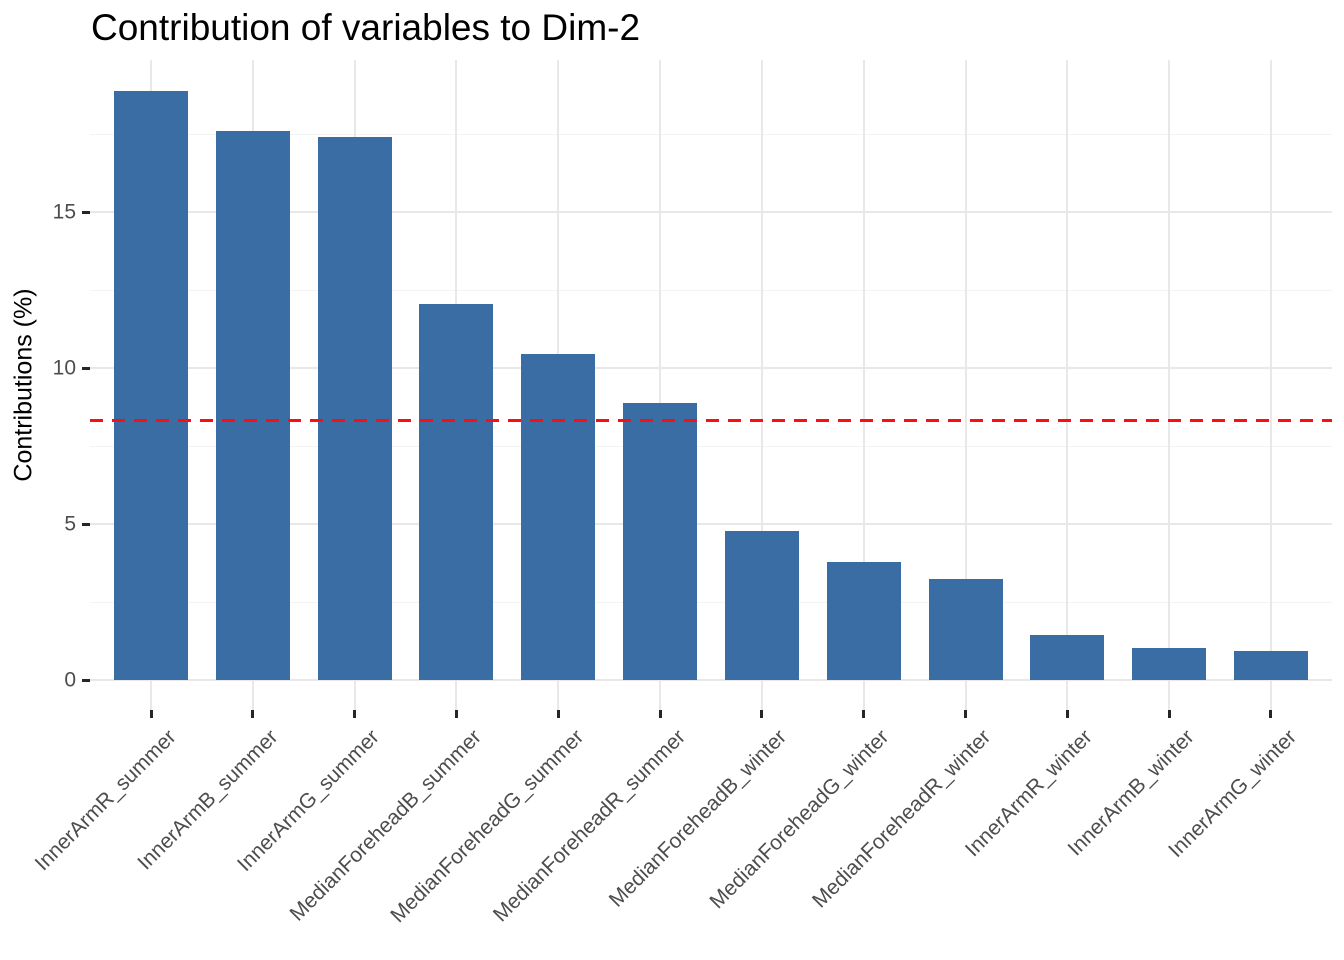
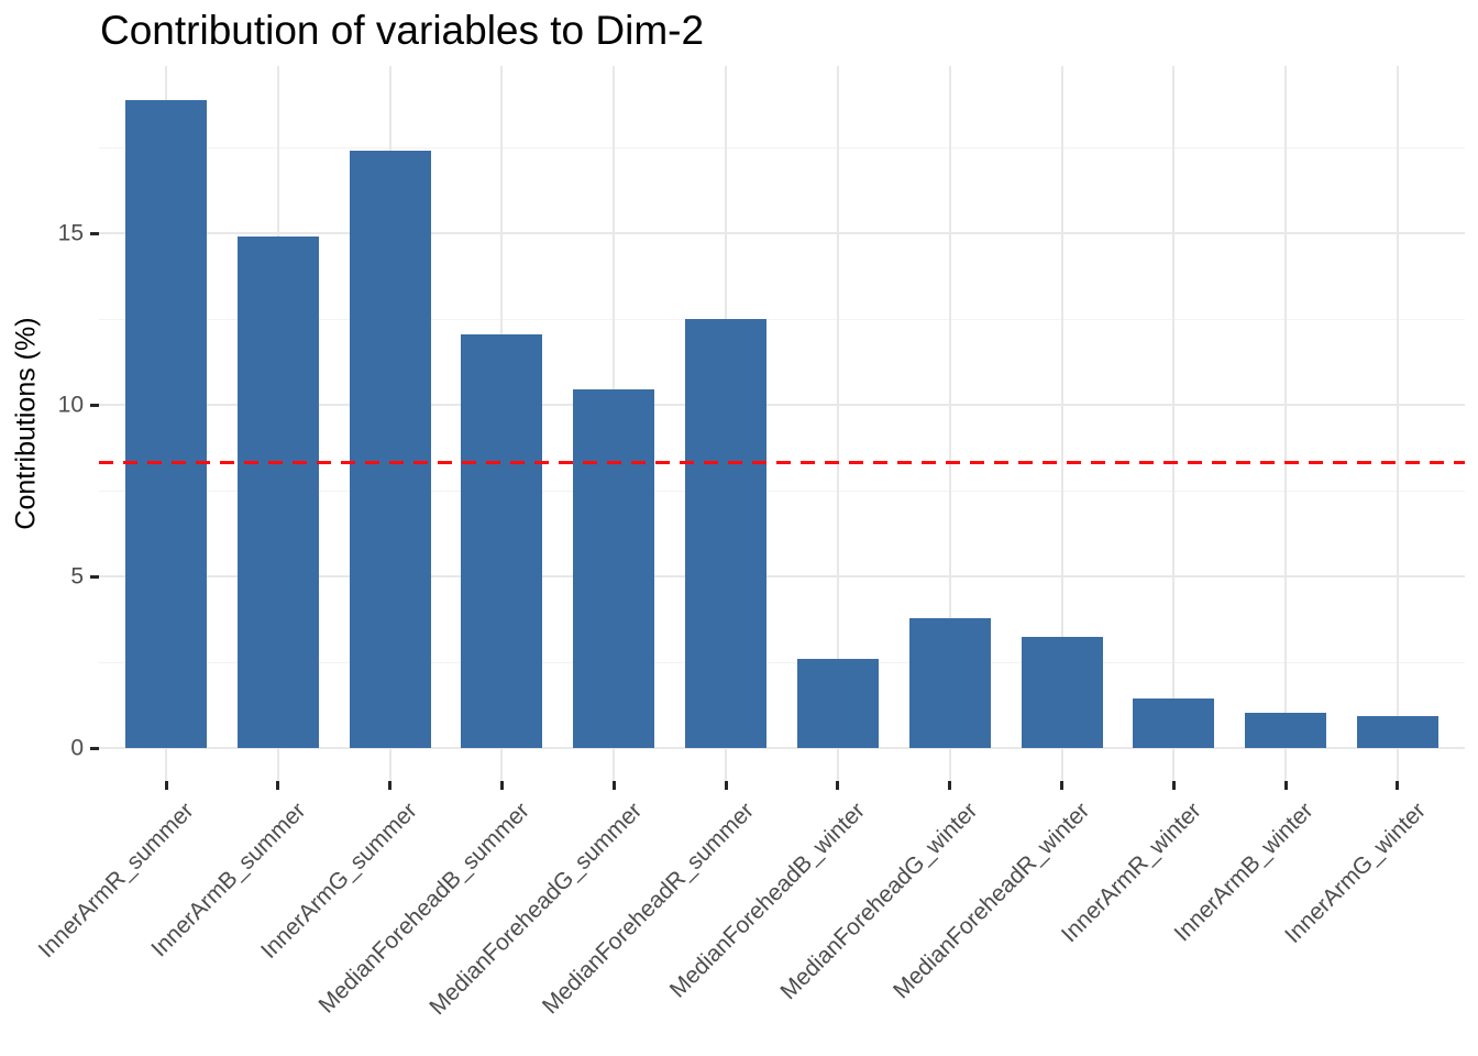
InnerArmB_summer: 17.6 -> 14.9
MedianForeheadR_summer: 8.9 -> 12.5
MedianForeheadB_winter: 4.8 -> 2.6
